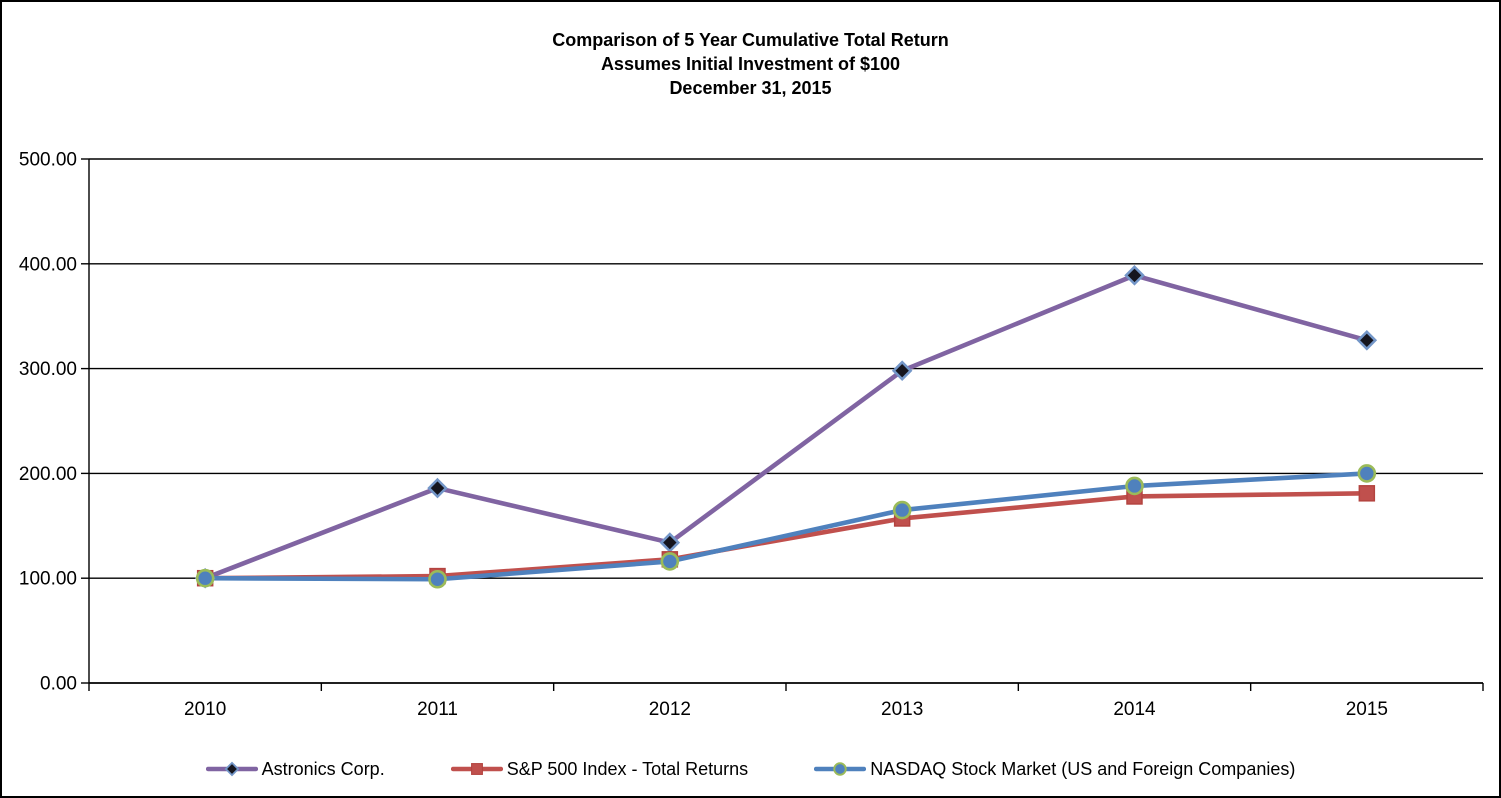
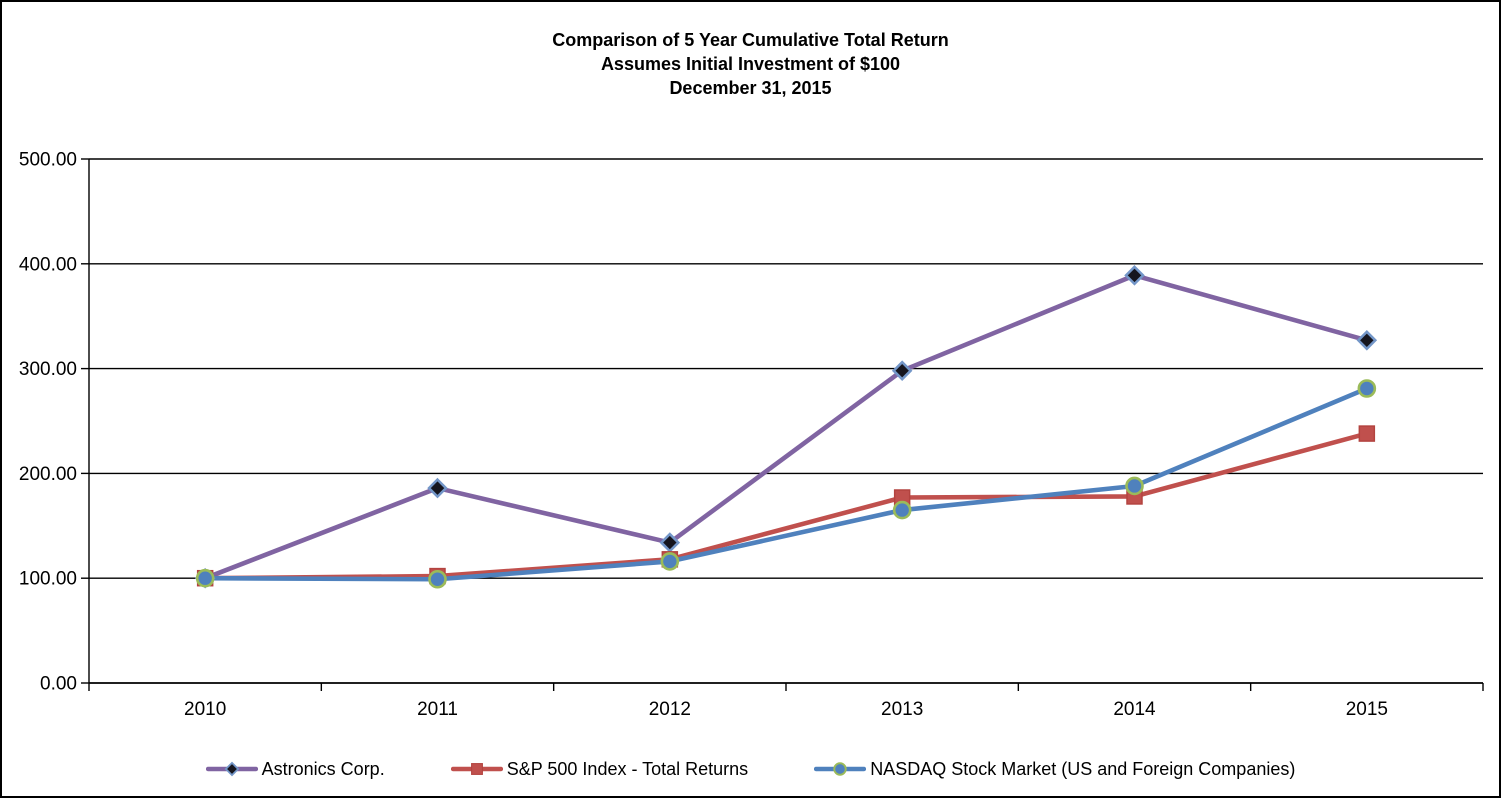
S&P 500 Index - Total Returns/2013: 157 -> 177
S&P 500 Index - Total Returns/2015: 181 -> 238
NASDAQ Stock Market (US and Foreign Companies)/2015: 200 -> 281
